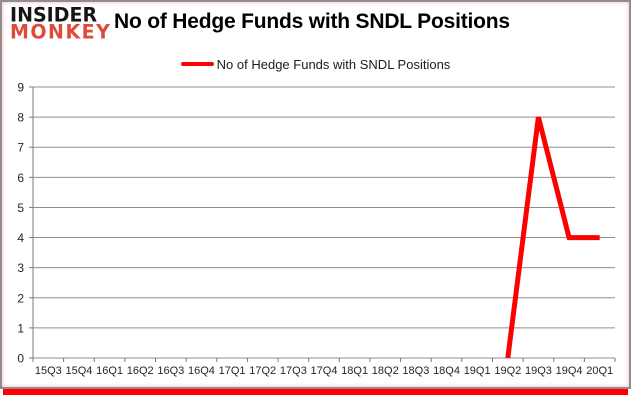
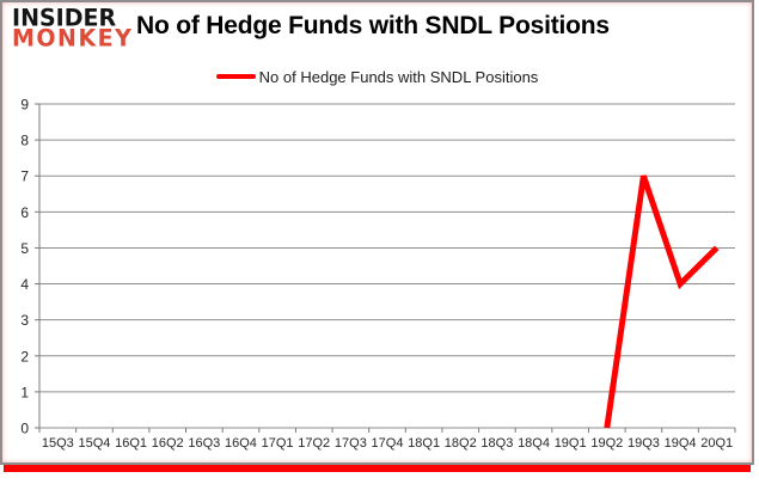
19Q3: 8 -> 7
20Q1: 4 -> 5
